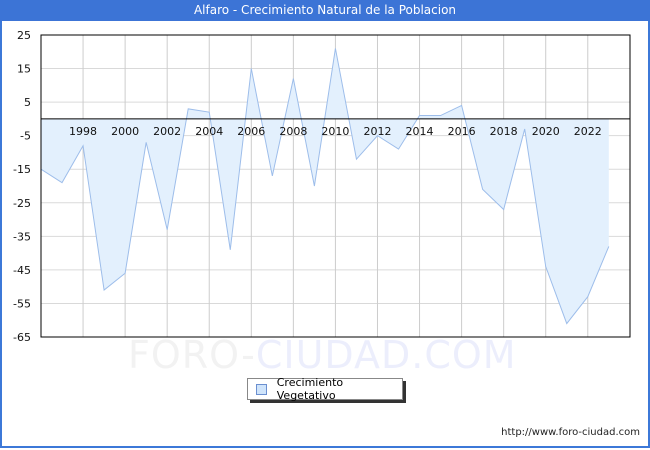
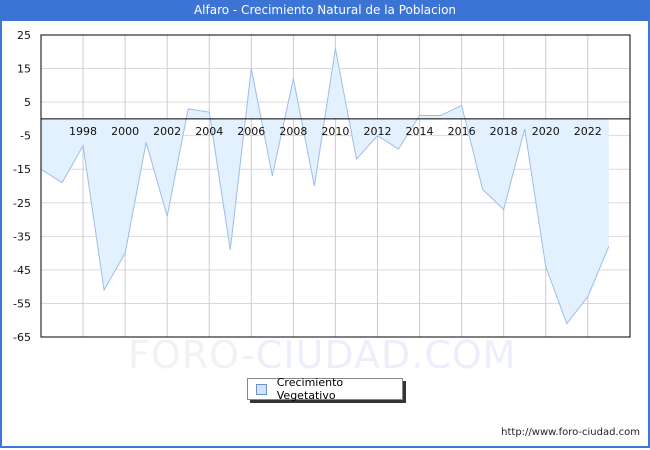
2000: -46 -> -40
2002: -33 -> -29
